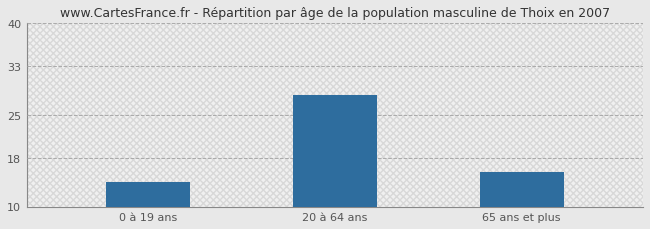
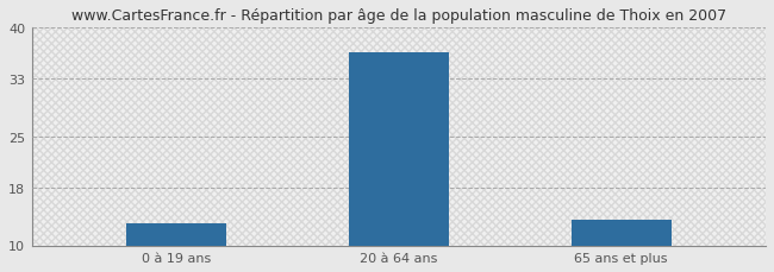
0 à 19 ans: 14.0 -> 13.0
20 à 64 ans: 28.2 -> 36.5
65 ans et plus: 15.6 -> 13.5
